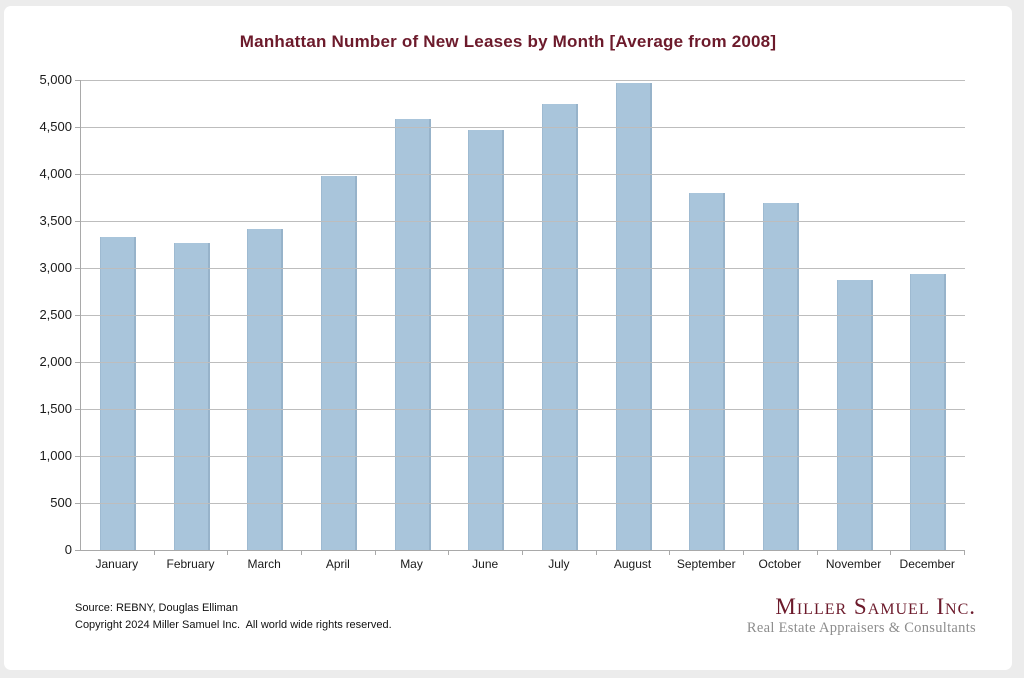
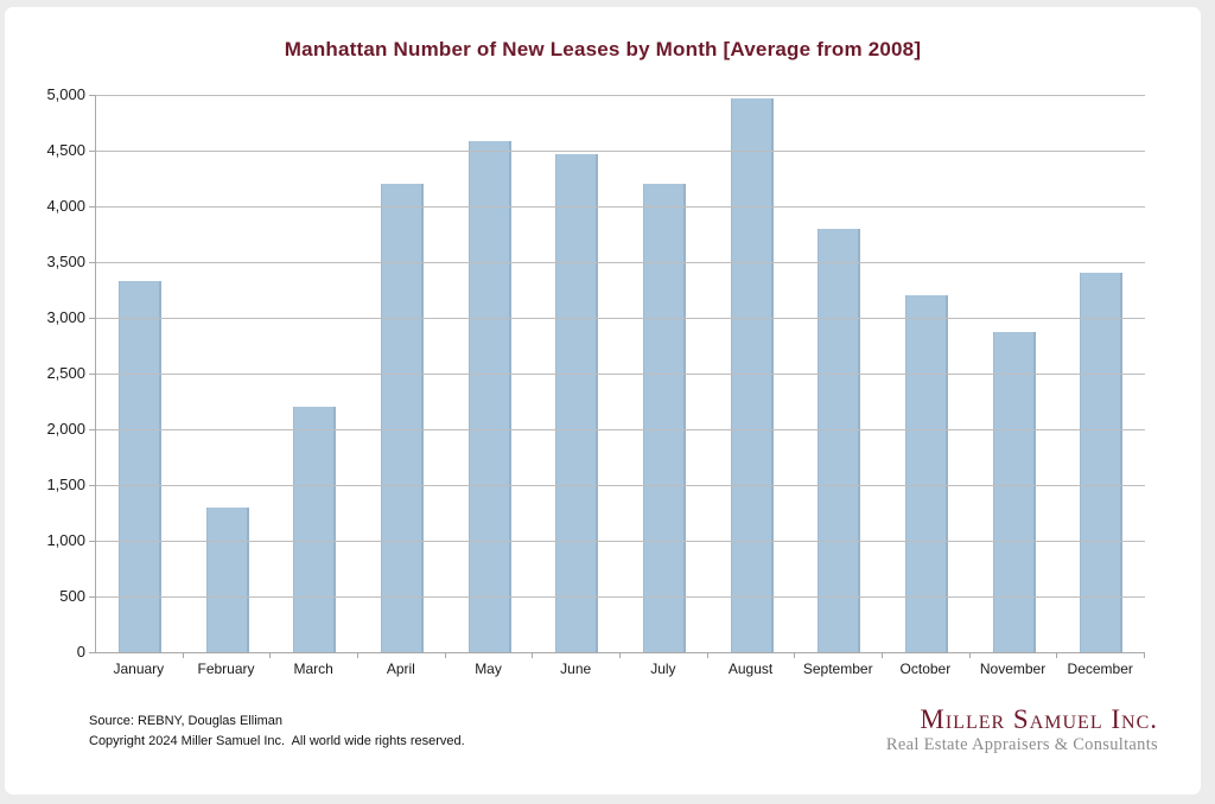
February: 3300 -> 1300
March: 3400 -> 2200
April: 4000 -> 4200
July: 4800 -> 4200
October: 3700 -> 3200
December: 2900 -> 3400
